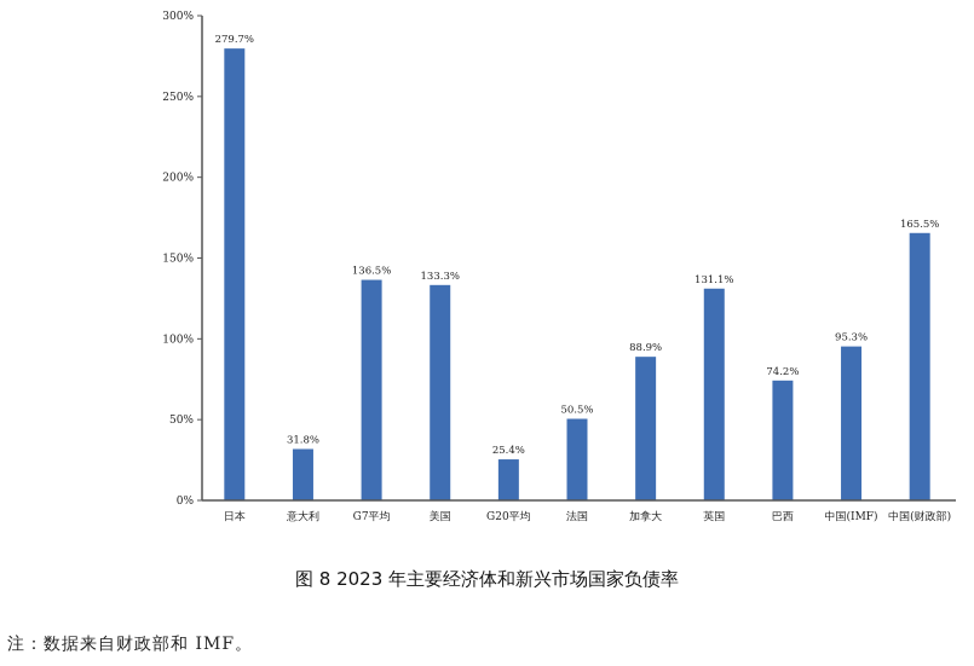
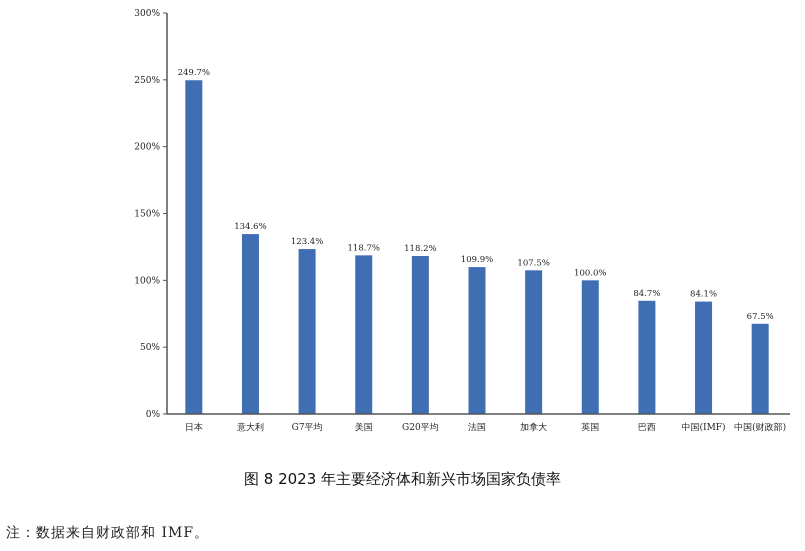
日本: 279.7% -> 249.7%
意大利: 31.8% -> 134.6%
G7平均: 136.5% -> 123.4%
美国: 133.3% -> 118.7%
G20平均: 25.4% -> 118.2%
法国: 50.5% -> 109.9%
加拿大: 88.9% -> 107.5%
英国: 131.1% -> 100.0%
巴西: 74.2% -> 84.7%
中国(IMF): 95.3% -> 84.1%
中国(财政部): 165.5% -> 67.5%
